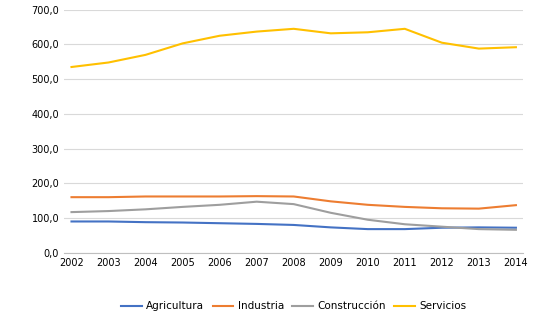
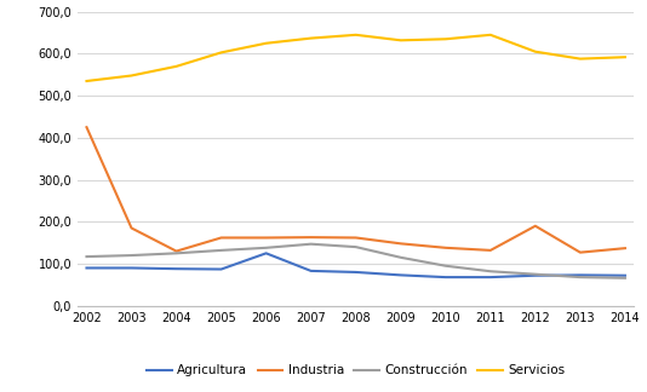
Industria/2002: 160 -> 425
Industria/2003: 160 -> 185
Industria/2004: 162 -> 130
Agricultura/2006: 85 -> 125
Industria/2012: 128 -> 190
